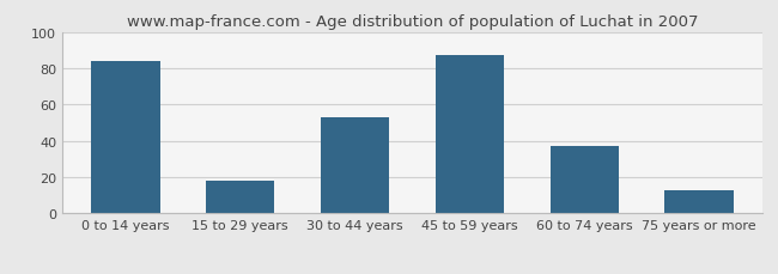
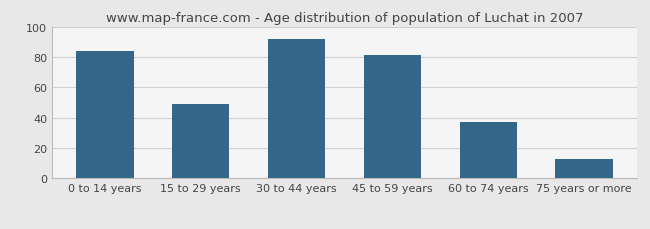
15 to 29 years: 18 -> 49
30 to 44 years: 53 -> 92
45 to 59 years: 87 -> 81
